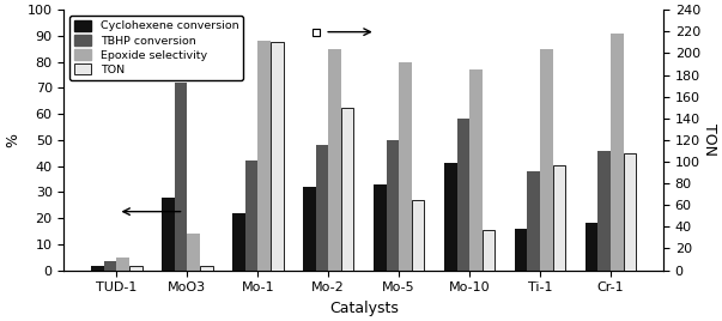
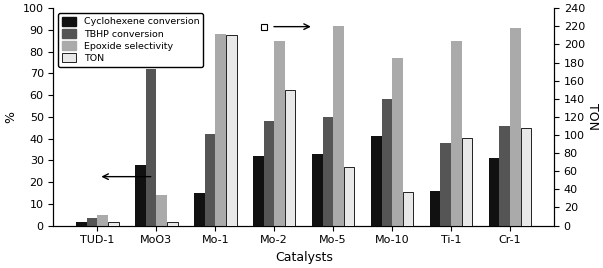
Cyclohexene conversion/Mo-1: 22.0 -> 15.0
Epoxide selectivity/Mo-5: 80 -> 92
Cyclohexene conversion/Cr-1: 18.0 -> 31.0
